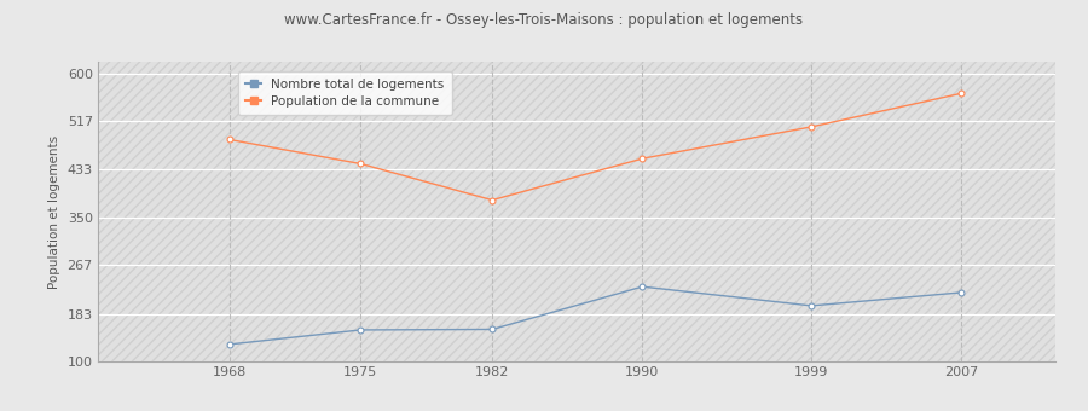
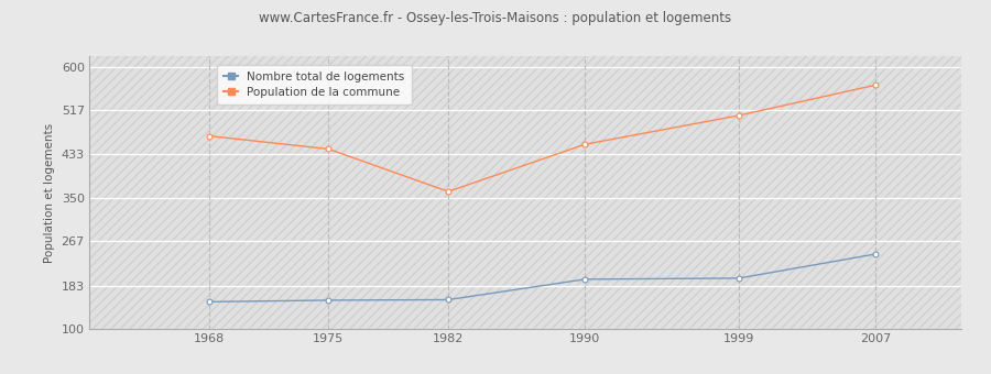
Nombre total de logements/1968: 130 -> 152
Population de la commune/1968: 485 -> 468
Population de la commune/1982: 380 -> 362
Nombre total de logements/1990: 230 -> 195
Nombre total de logements/2007: 220 -> 243
